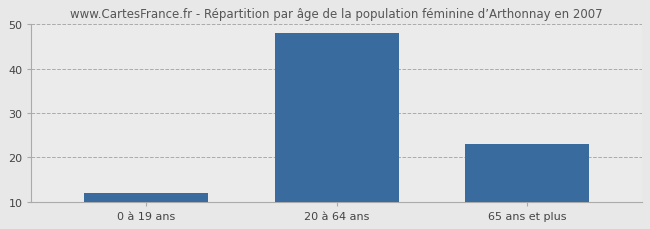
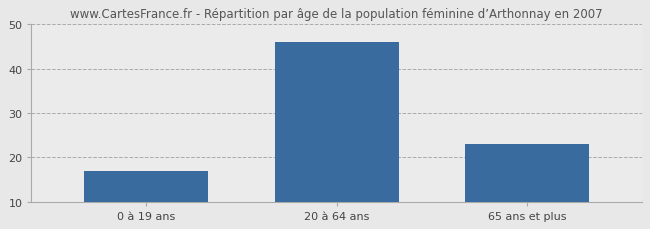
0 à 19 ans: 12 -> 17
20 à 64 ans: 48 -> 46
